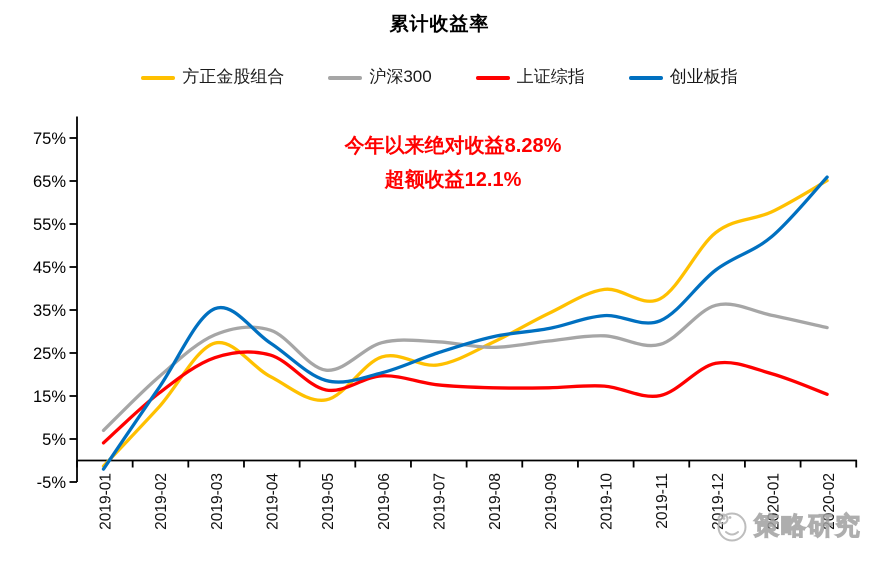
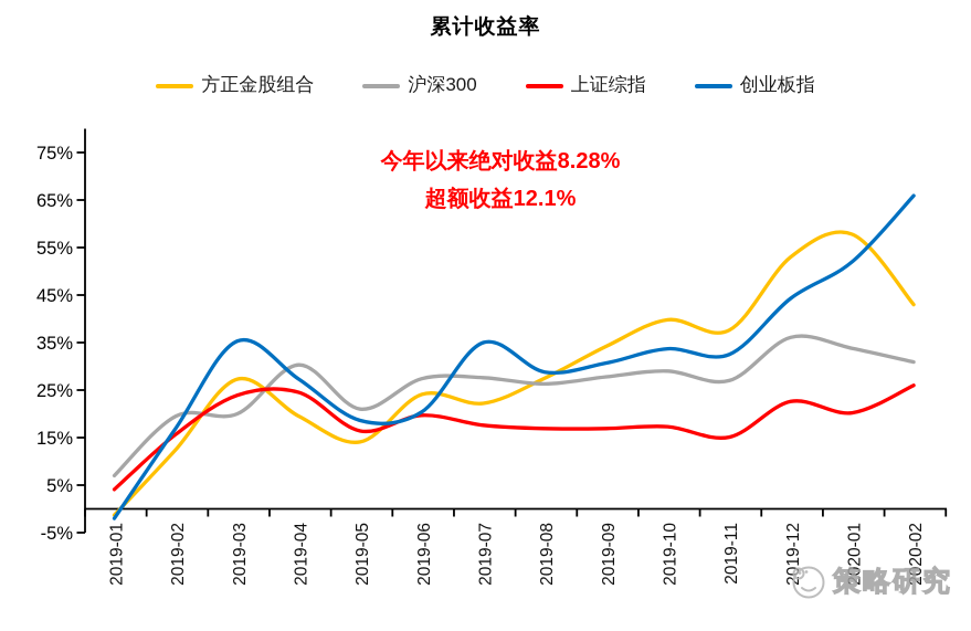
沪深300/2019-03: 29% -> 20%
创业板指/2019-07: 25% -> 35%
方正金股组合/2020-02: 65% -> 43%
上证综指/2020-02: 15% -> 26%
